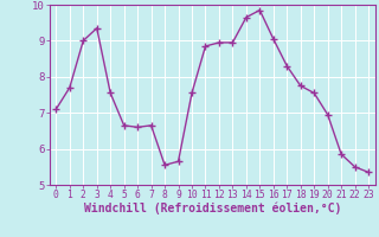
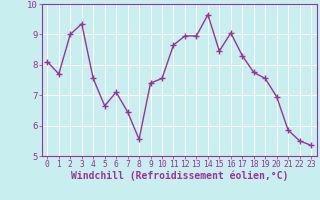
0: 7.10 -> 8.10
6: 6.60 -> 7.10
7: 6.65 -> 6.45
9: 5.65 -> 7.40
11: 8.85 -> 8.65
15: 9.85 -> 8.45
